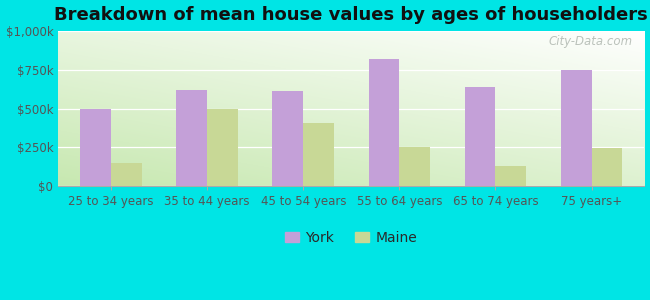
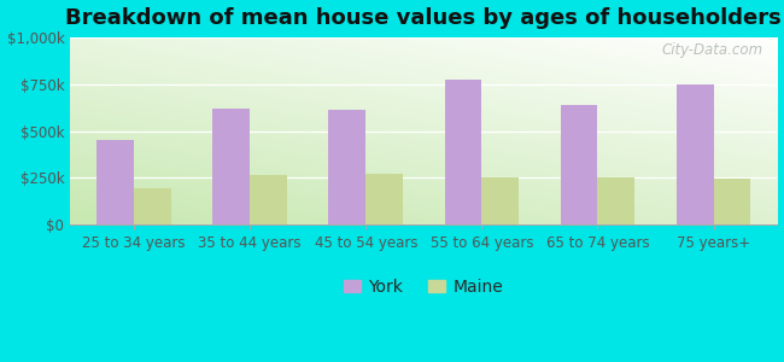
York/25 to 34 years: $500k -> $450k
Maine/25 to 34 years: $150k -> $200k
Maine/35 to 44 years: $500k -> $260k
Maine/45 to 54 years: $410k -> $270k
York/55 to 64 years: $820k -> $770k
Maine/65 to 74 years: $130k -> $260k
